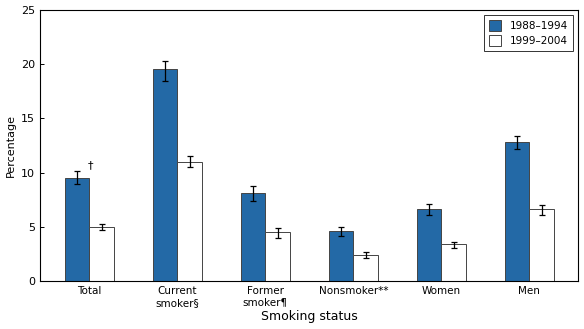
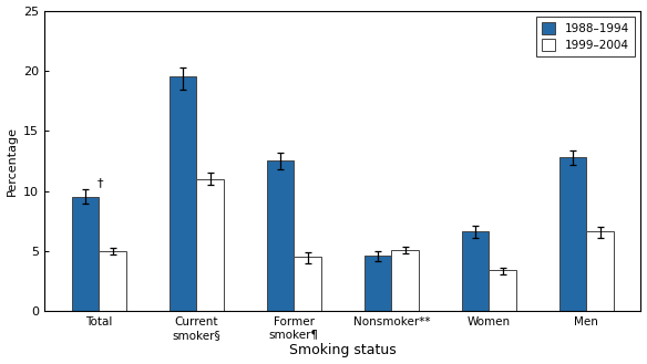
1988–1994/Former smoker¶: 8.1 -> 12.5
1999–2004/Nonsmoker**: 2.4 -> 5.1
